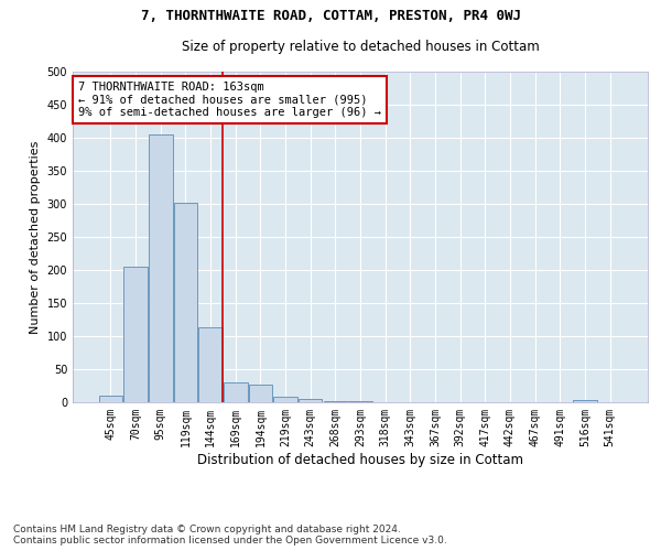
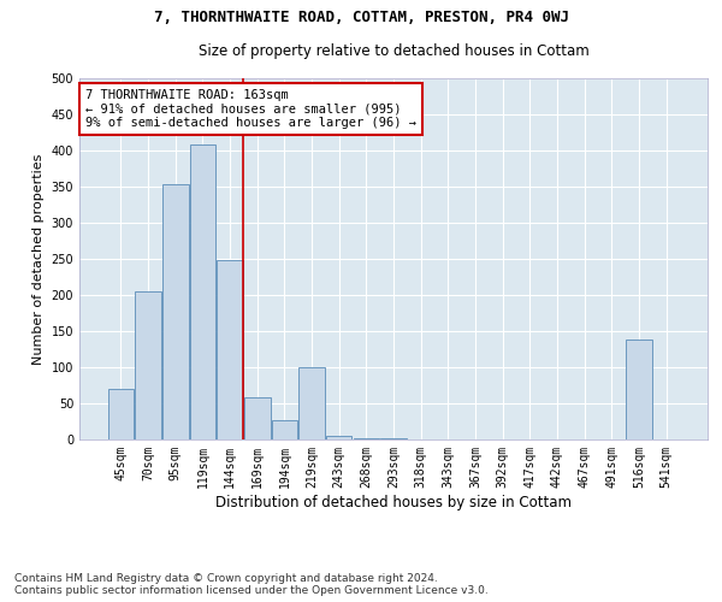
45sqm: 10 -> 70
95sqm: 405 -> 354
119sqm: 302 -> 408
144sqm: 113 -> 248
169sqm: 30 -> 58
219sqm: 8 -> 100
516sqm: 4 -> 138
